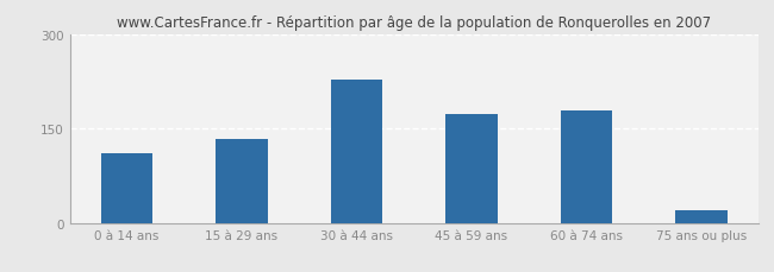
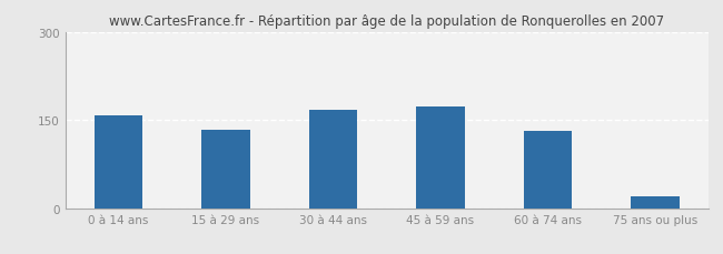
0 à 14 ans: 110 -> 158
30 à 44 ans: 228 -> 168
60 à 74 ans: 178 -> 132
